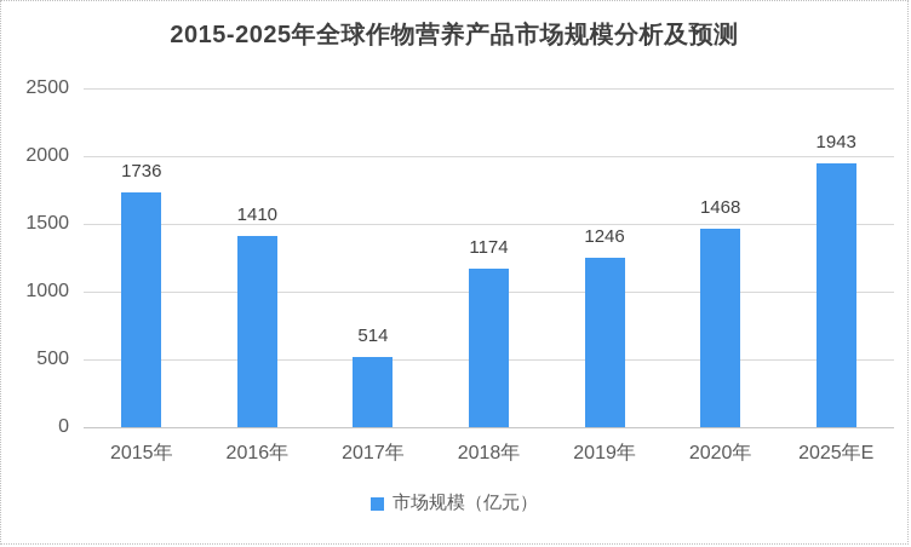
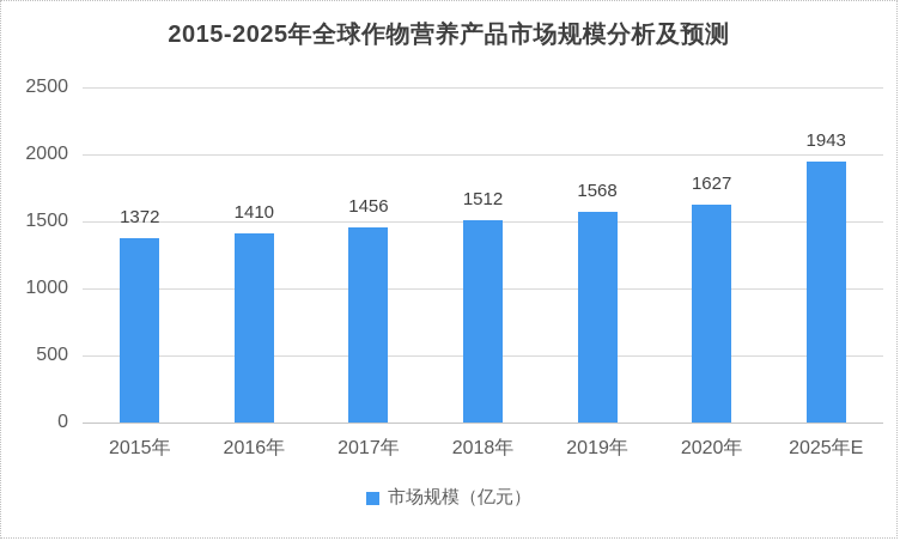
2015年: 1736 -> 1372
2017年: 514 -> 1456
2018年: 1174 -> 1512
2019年: 1246 -> 1568
2020年: 1468 -> 1627
